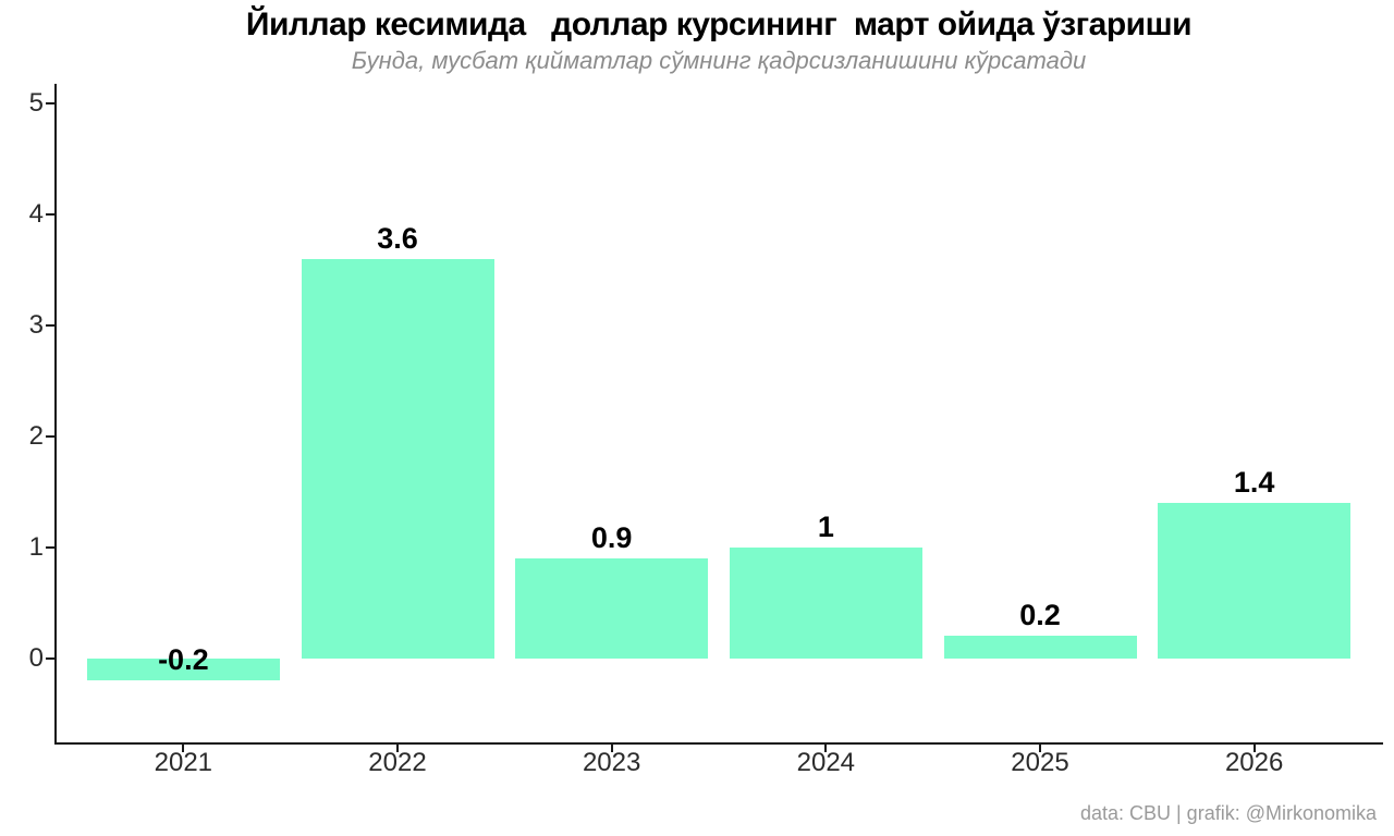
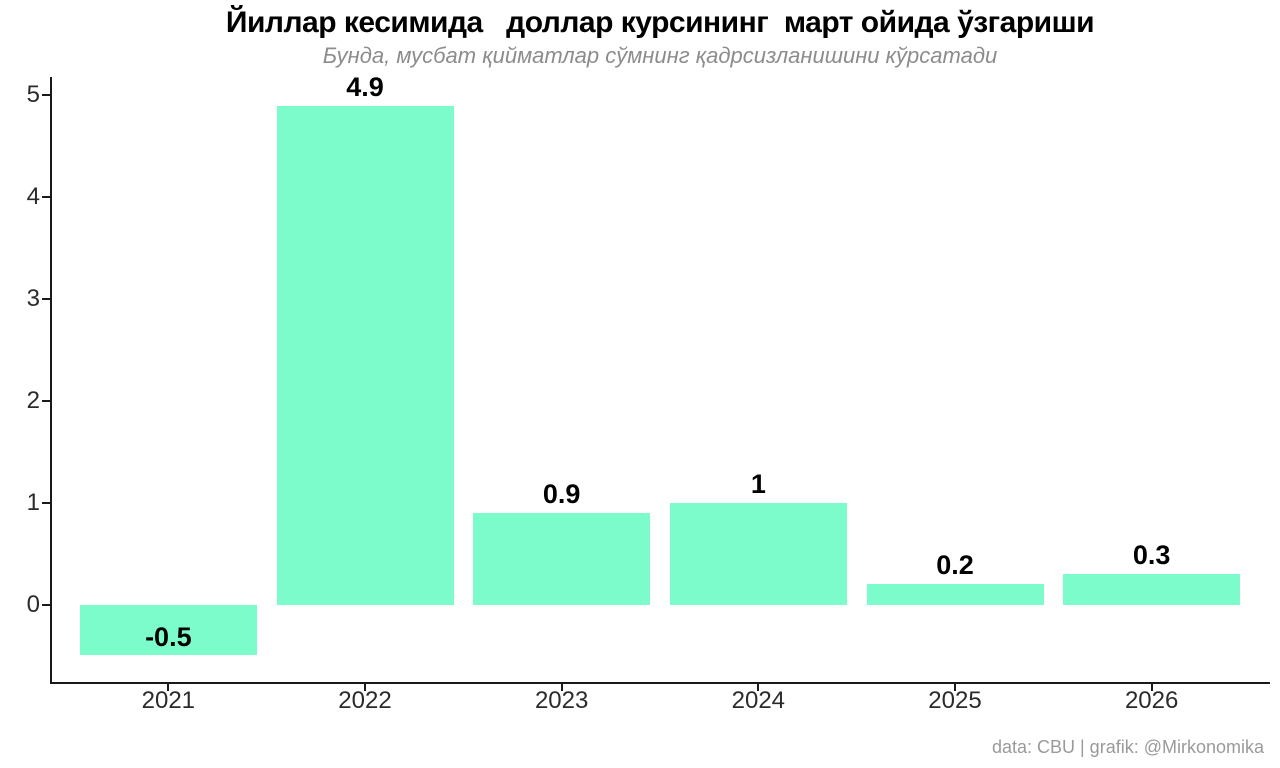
2021: -0.2 -> -0.5
2022: 3.6 -> 4.9
2026: 1.4 -> 0.3
